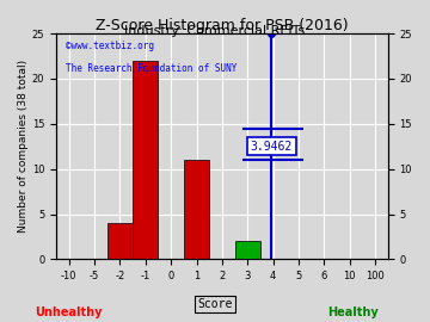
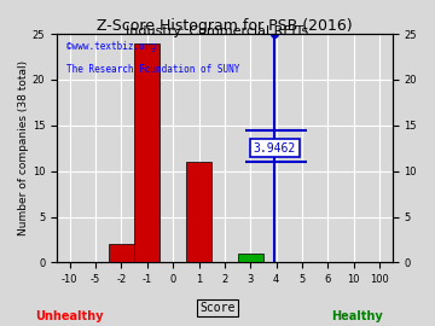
-2: 4 -> 2
-1: 22 -> 24
3: 2 -> 1
